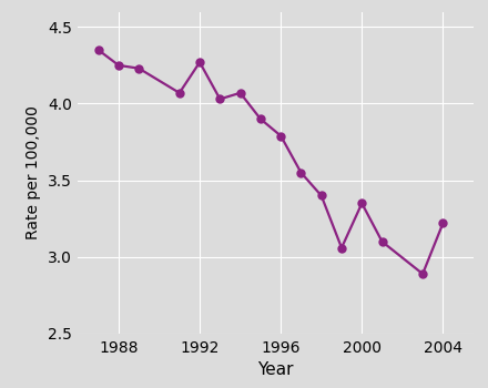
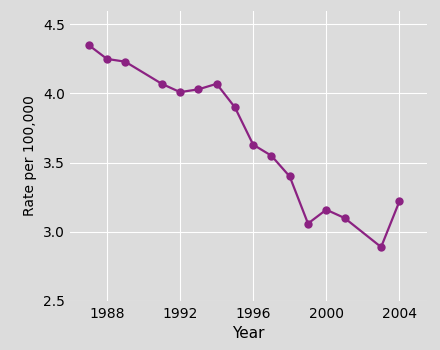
1992: 4.27 -> 4.01
1996: 3.79 -> 3.63
2000: 3.35 -> 3.16
